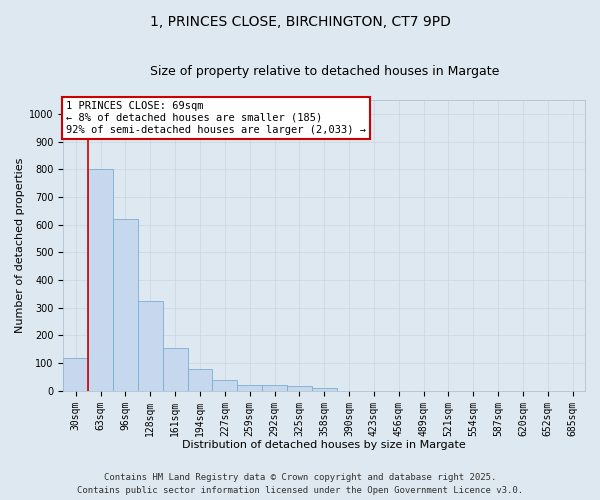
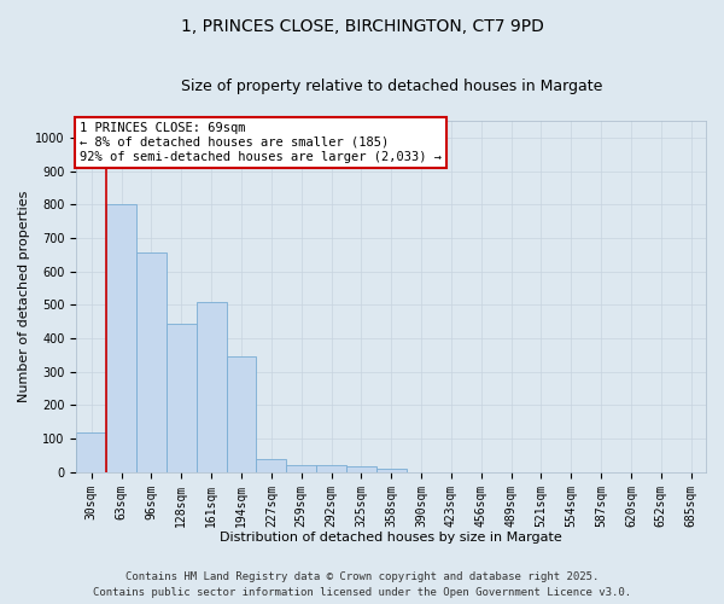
96sqm: 620 -> 655
128sqm: 325 -> 445
161sqm: 155 -> 510
194sqm: 80 -> 345
